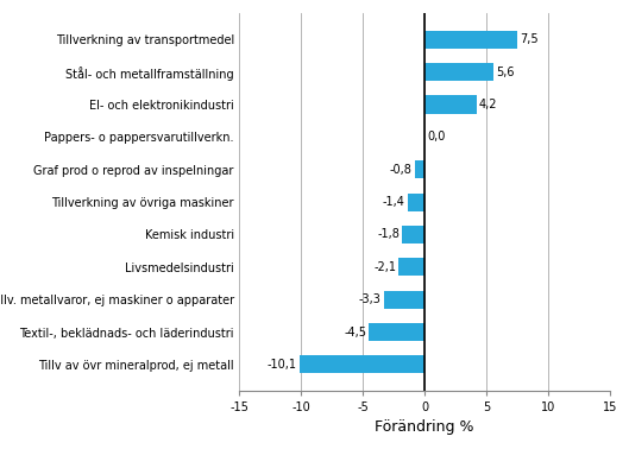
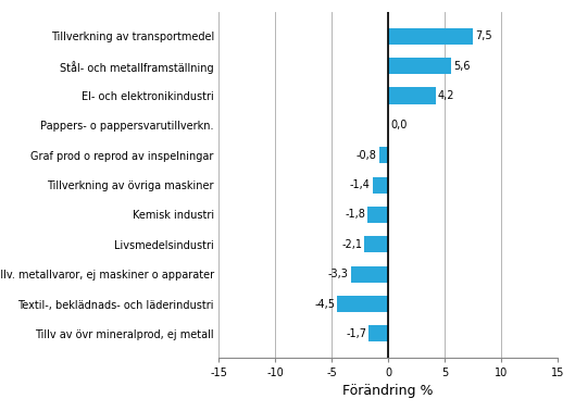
Tillv av övr mineralprod, ej metall: -10,1 -> -1,7
